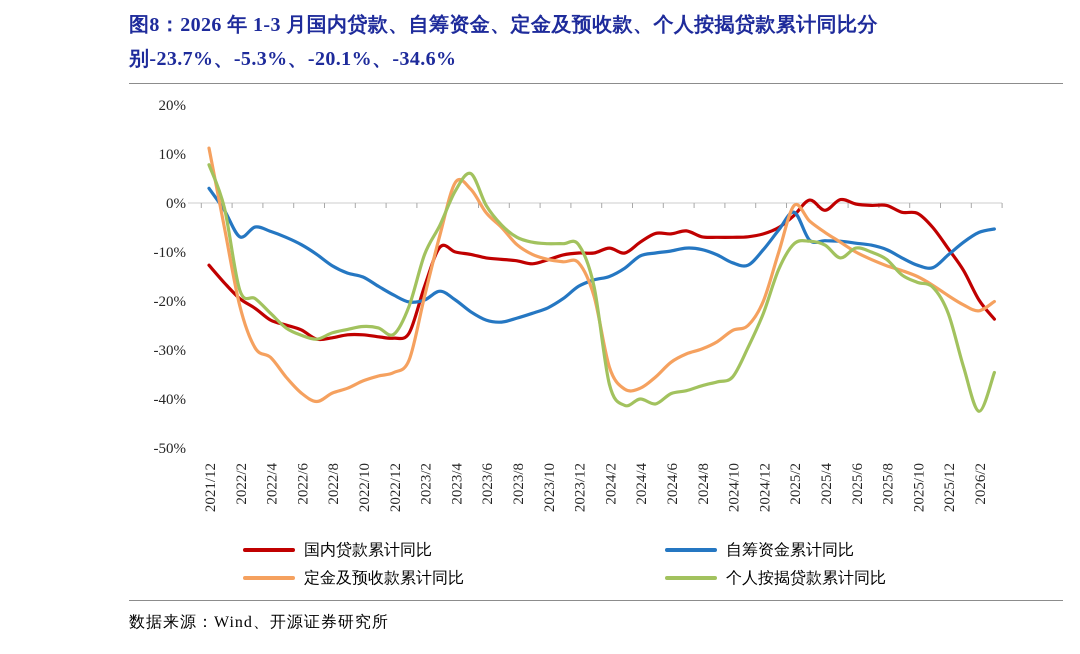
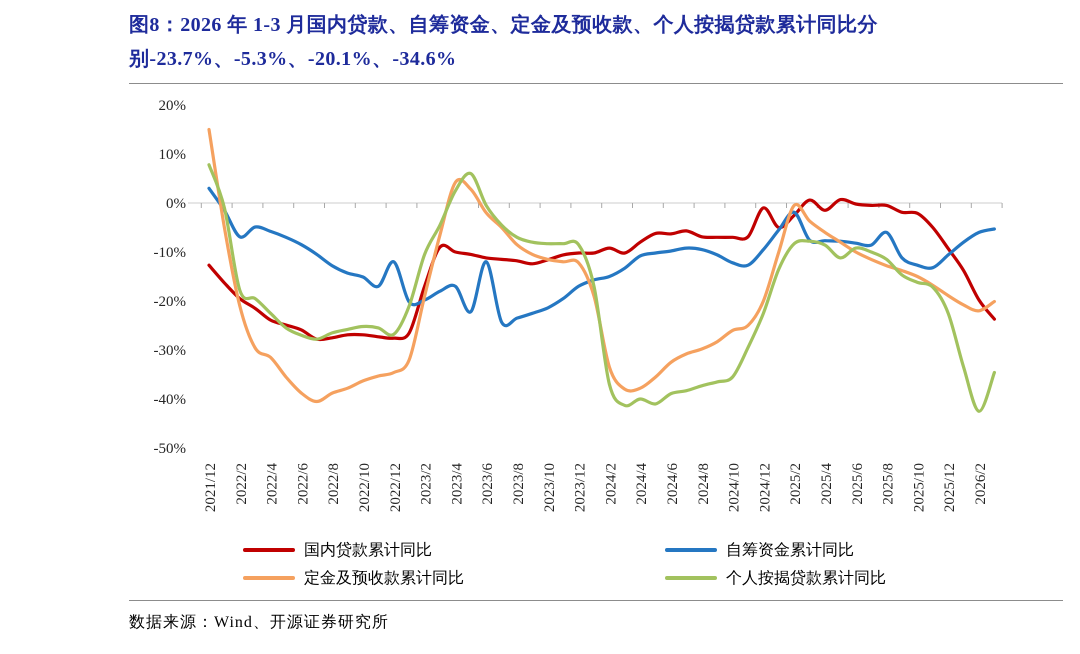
定金及预收款累计同比/2021/12: 11% -> 15%
自筹资金累计同比/2022/12: -19% -> -12%
自筹资金累计同比/2023/4: -20% -> -17%
自筹资金累计同比/2023/6: -24% -> -12%
国内贷款累计同比/2024/12: -6% -> -1%
自筹资金累计同比/2025/8: -10% -> -6%
